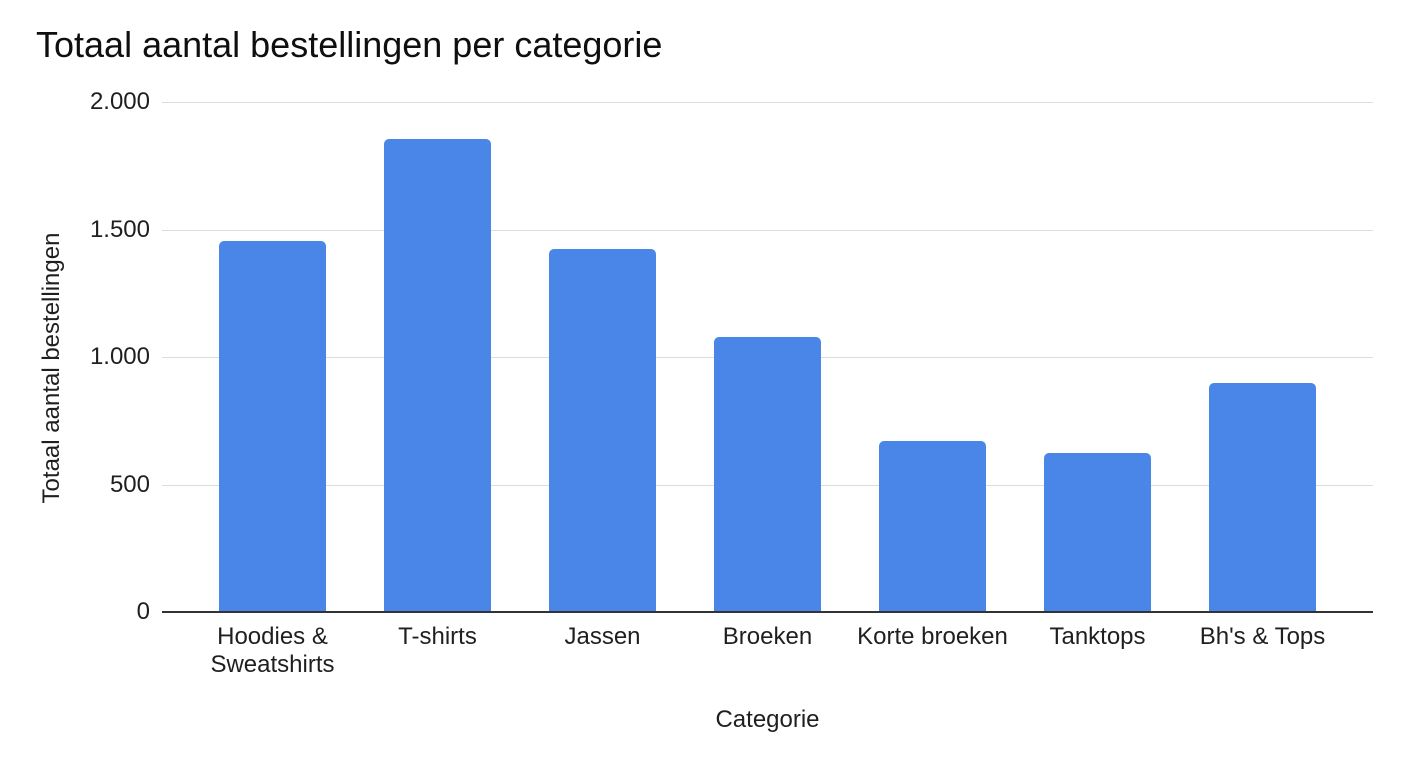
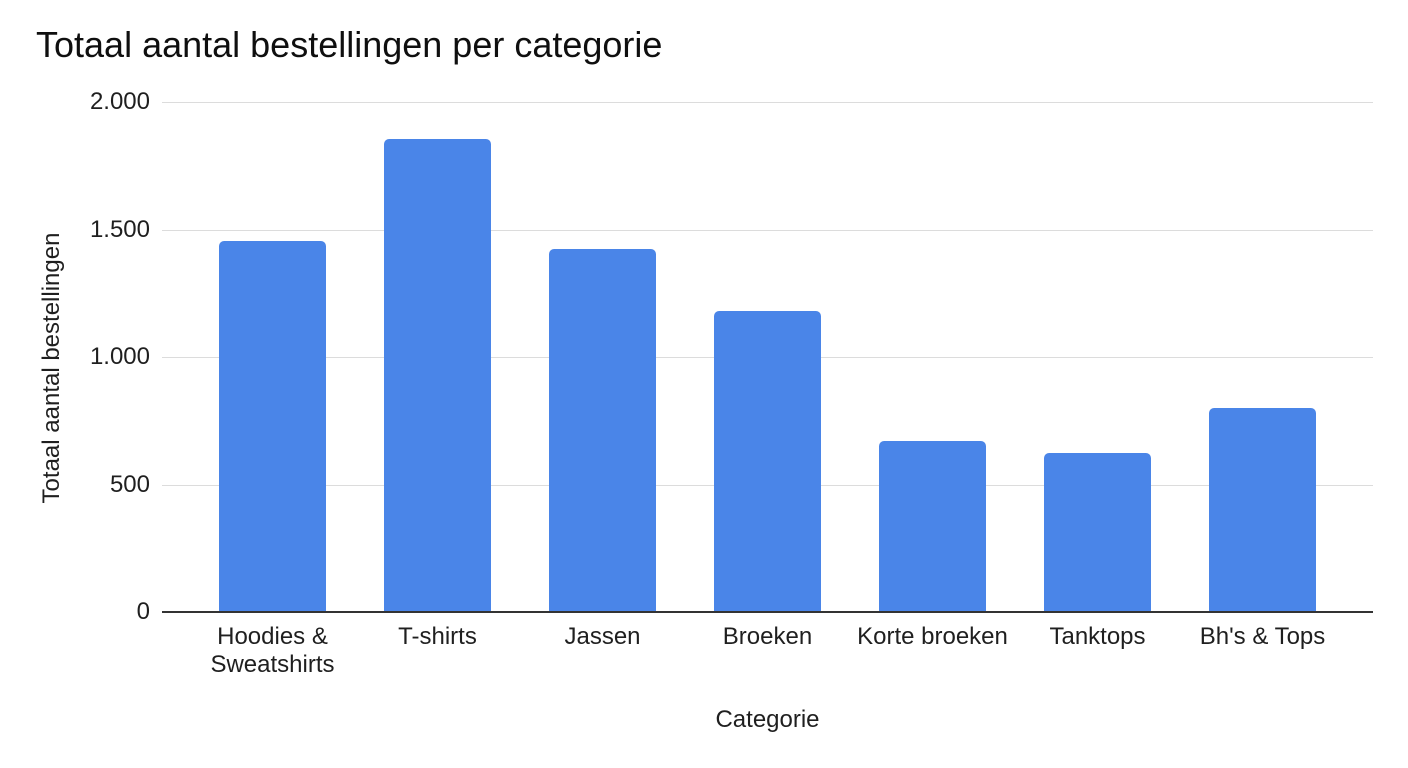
Broeken: 1080 -> 1180
Bh's & Tops: 900 -> 800
